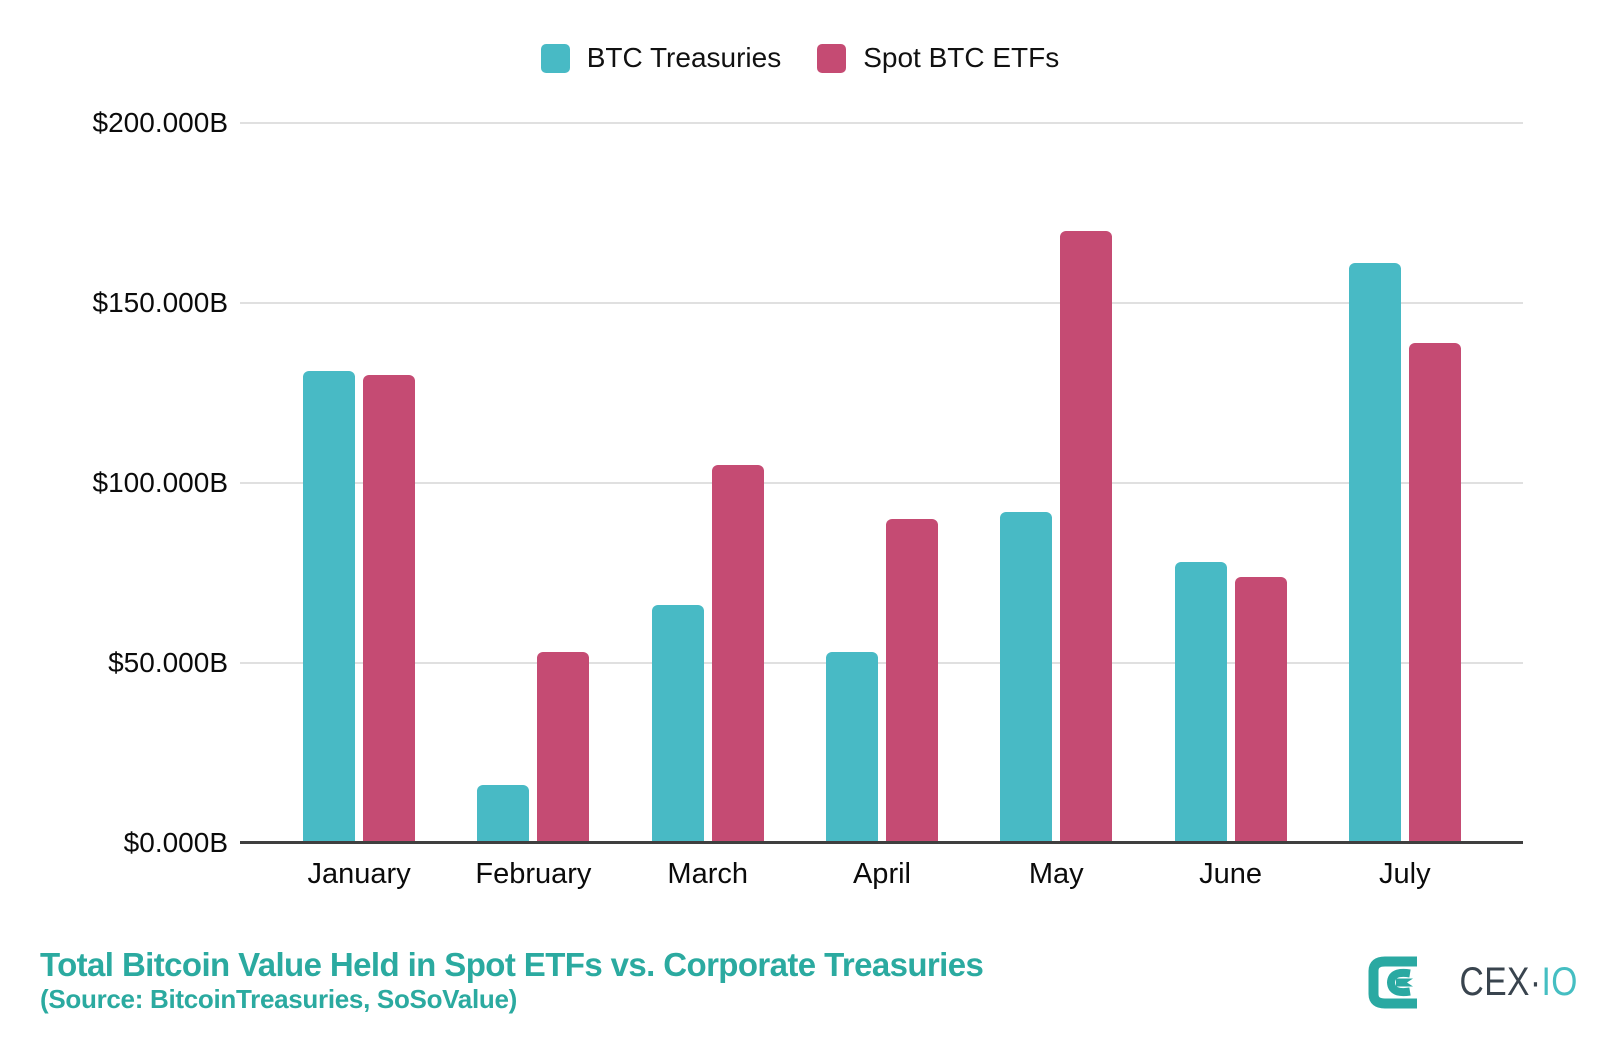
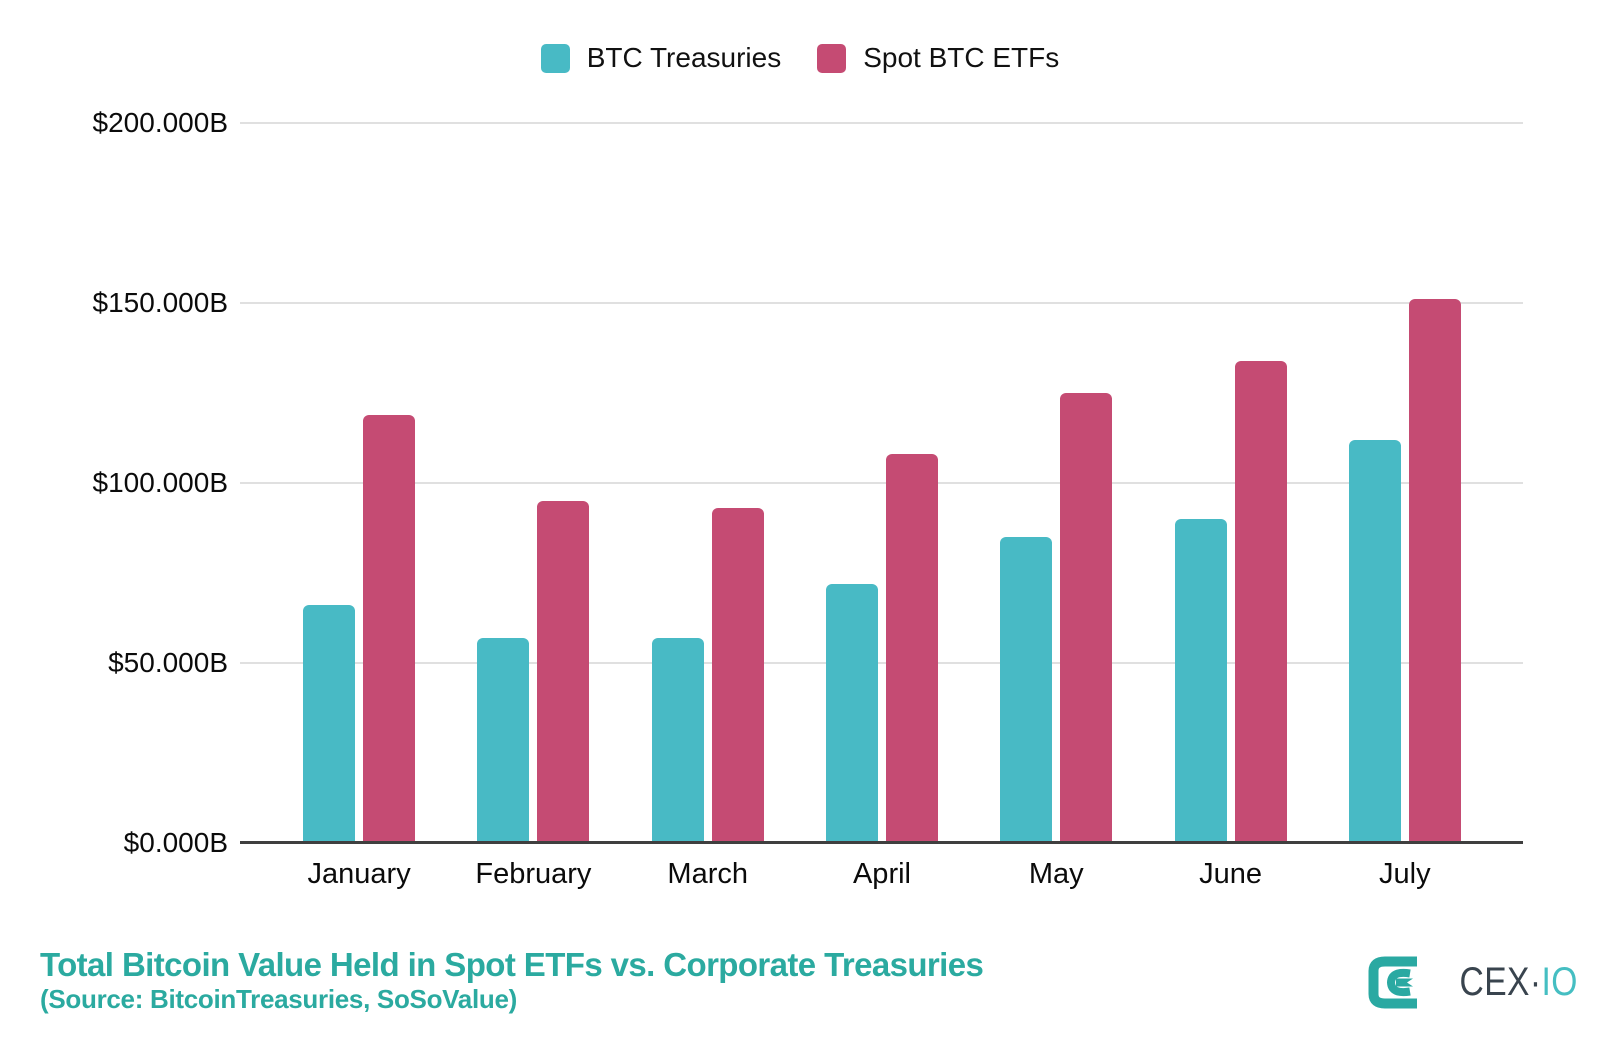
BTC Treasuries/January: $131B -> $66B
Spot BTC ETFs/January: $130B -> $119B
BTC Treasuries/February: $16B -> $57B
Spot BTC ETFs/February: $53B -> $95B
BTC Treasuries/March: $66B -> $57B
Spot BTC ETFs/March: $105B -> $93B
BTC Treasuries/April: $53B -> $72B
Spot BTC ETFs/April: $90B -> $108B
BTC Treasuries/May: $92B -> $85B
Spot BTC ETFs/May: $170B -> $125B
BTC Treasuries/June: $78B -> $90B
Spot BTC ETFs/June: $74B -> $134B
BTC Treasuries/July: $161B -> $112B
Spot BTC ETFs/July: $139B -> $151B
